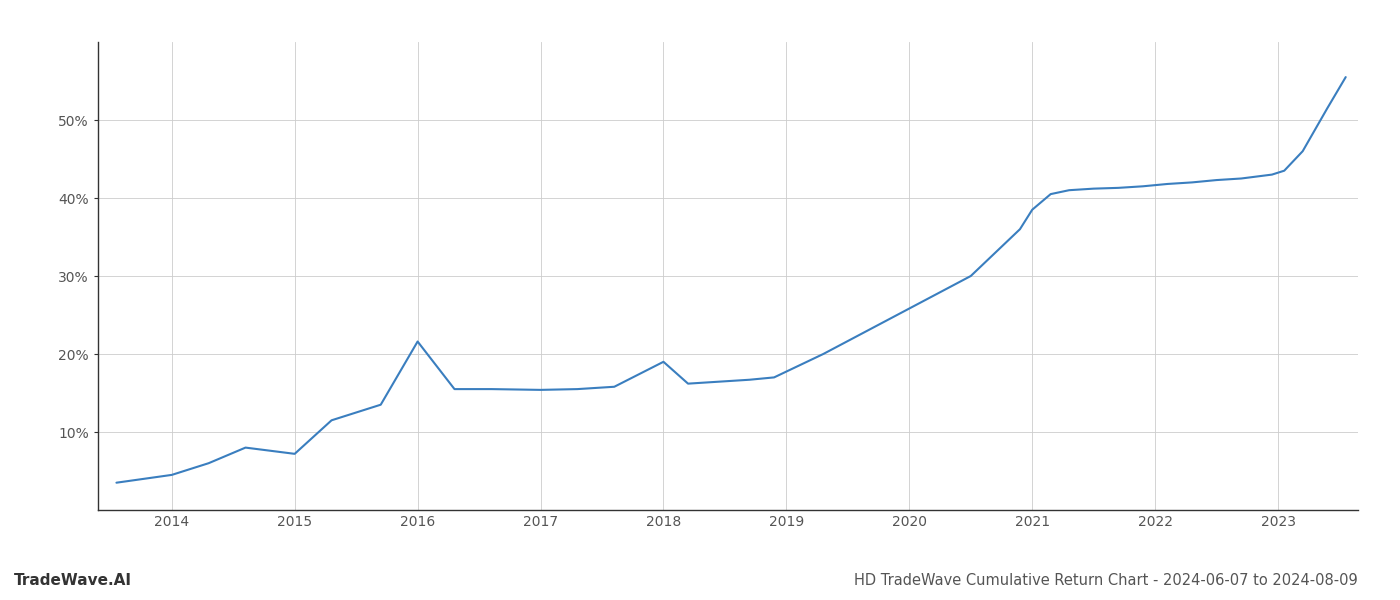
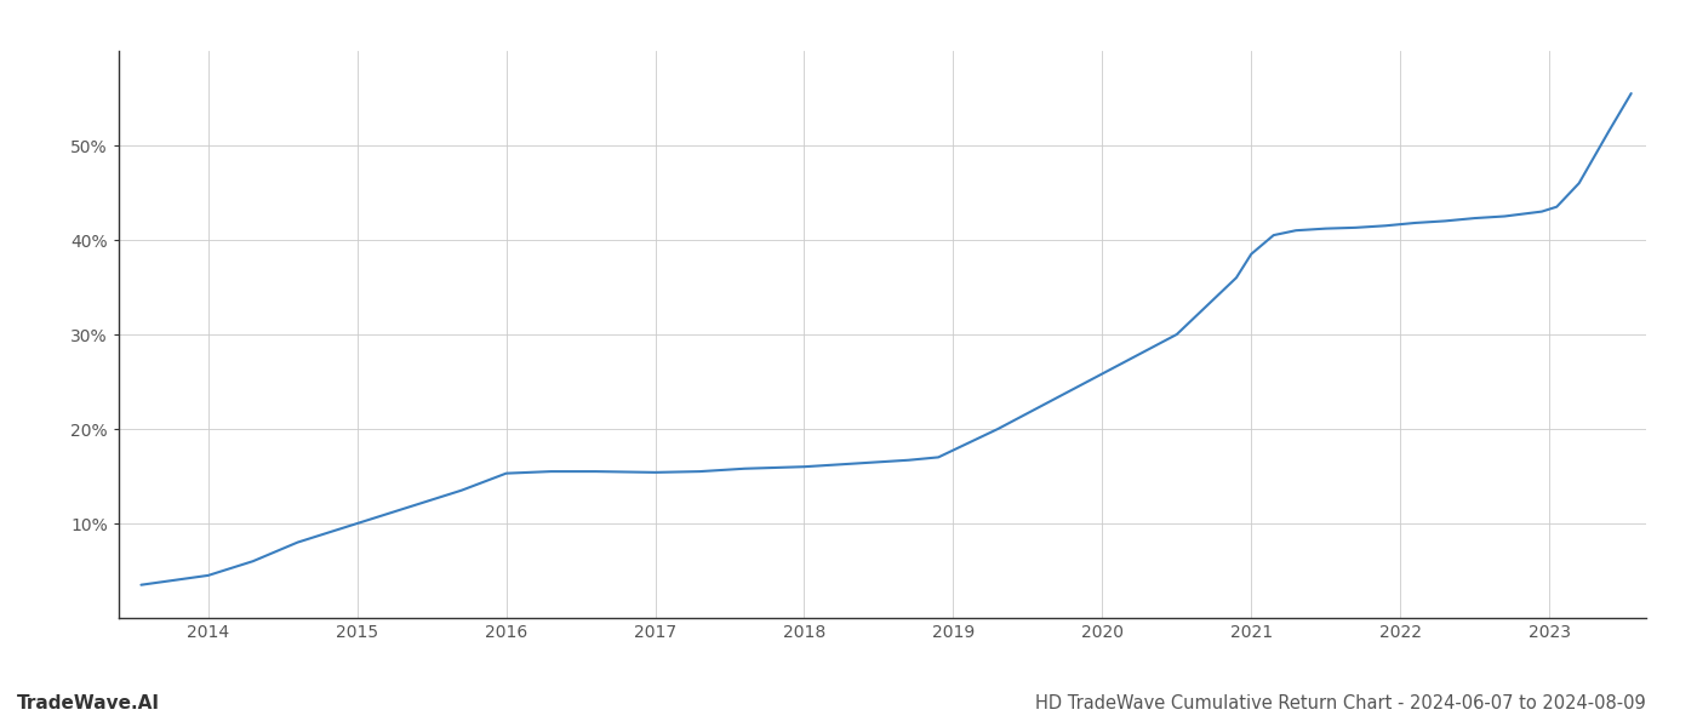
2015: 7.2% -> 10.0%
2016: 21.6% -> 15.3%
2018: 19.0% -> 16.0%
